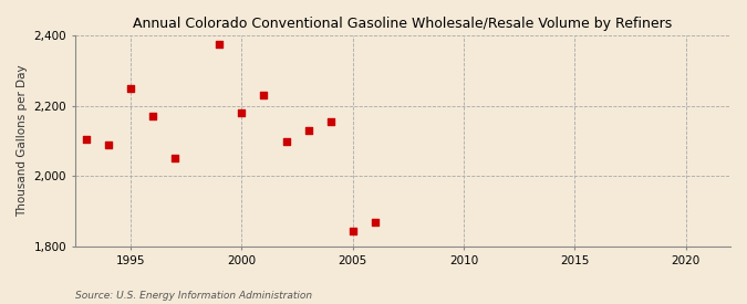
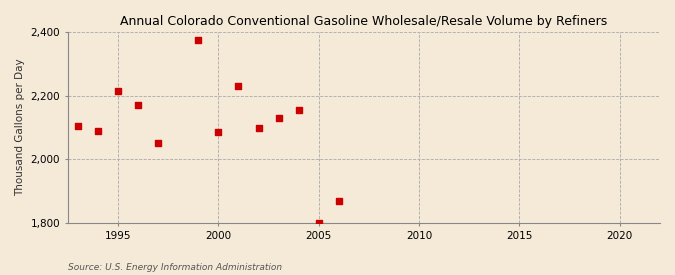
1995: 2,250 -> 2,215
2000: 2,180 -> 2,085
2005: 1,845 -> 1,800
